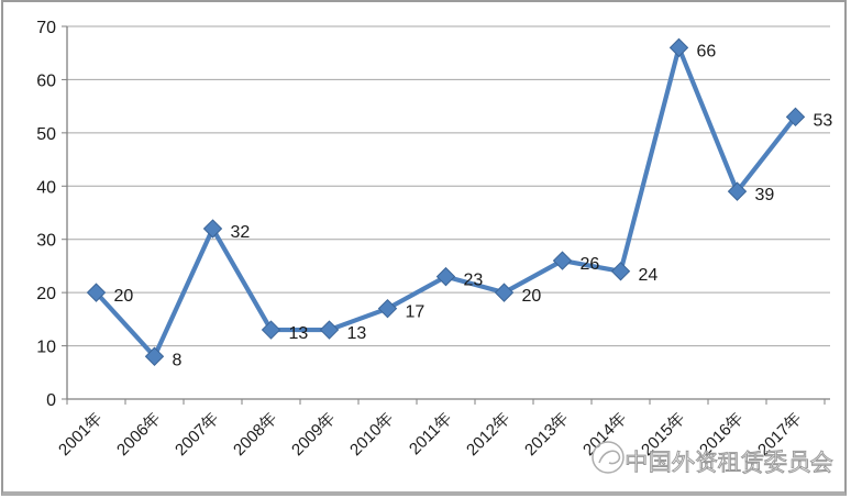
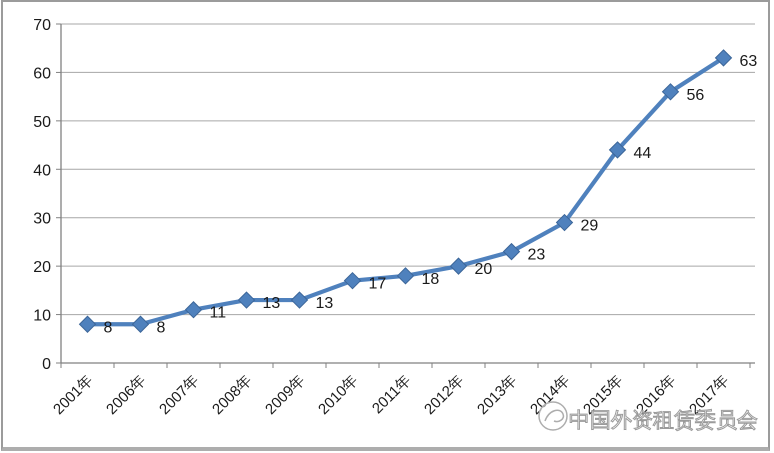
2001年: 20 -> 8
2007年: 32 -> 11
2011年: 23 -> 18
2013年: 26 -> 23
2014年: 24 -> 29
2015年: 66 -> 44
2016年: 39 -> 56
2017年: 53 -> 63
